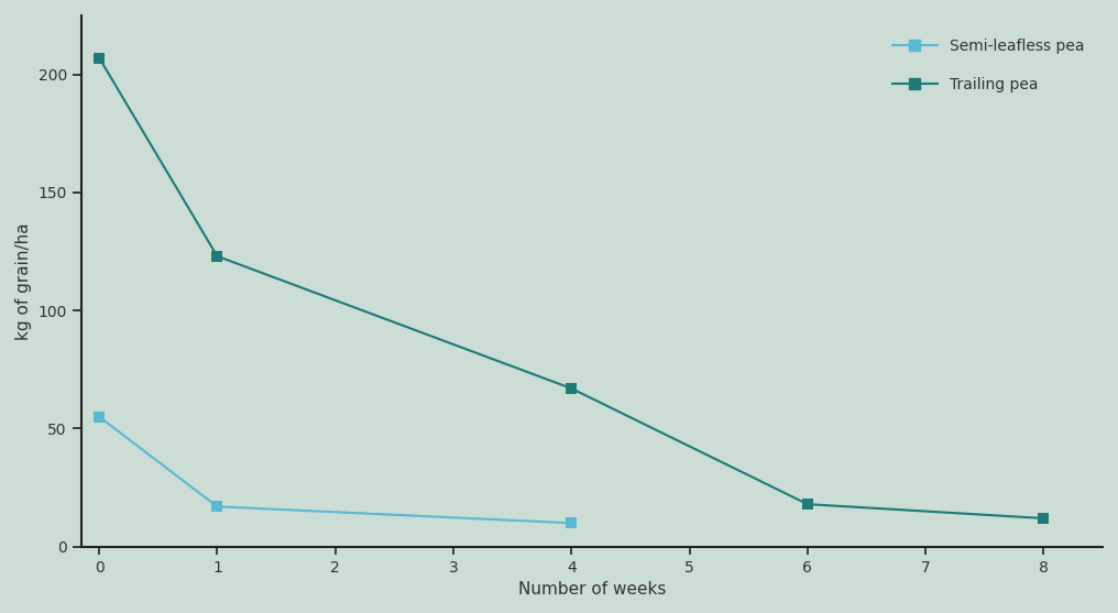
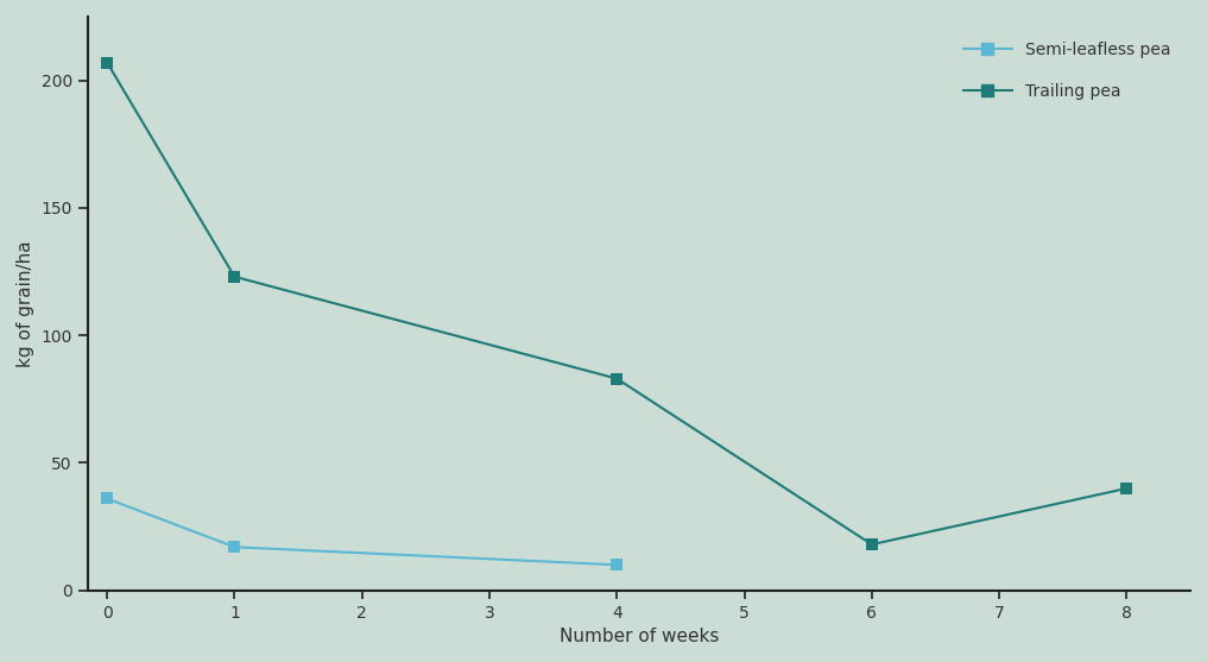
Semi-leafless pea/0: 55 -> 36
Trailing pea/4: 67 -> 83
Trailing pea/8: 12 -> 40
